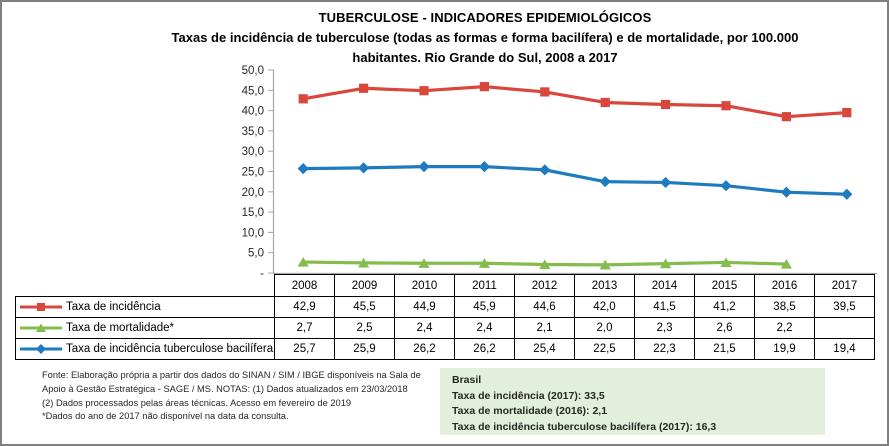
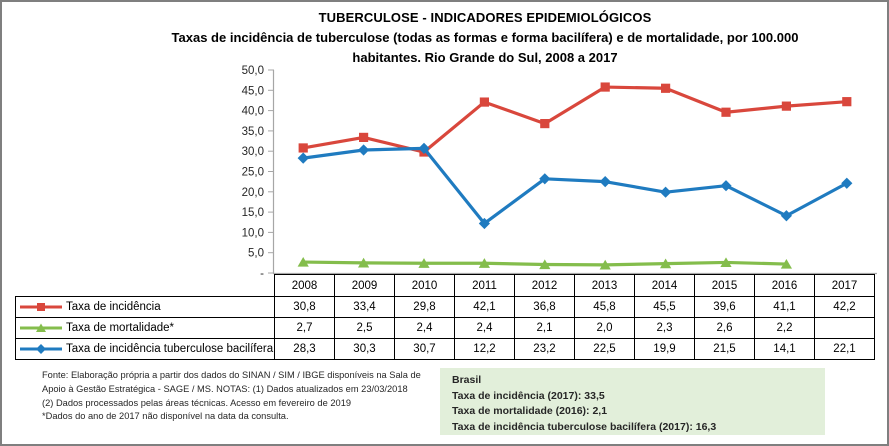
Taxa de incidência/2008: 42,9 -> 30,8
Taxa de incidência tuberculose bacilífera/2008: 25,7 -> 28,3
Taxa de incidência/2009: 45,5 -> 33,4
Taxa de incidência tuberculose bacilífera/2009: 25,9 -> 30,3
Taxa de incidência/2010: 44,9 -> 29,8
Taxa de incidência tuberculose bacilífera/2010: 26,2 -> 30,7
Taxa de incidência/2011: 45,9 -> 42,1
Taxa de incidência tuberculose bacilífera/2011: 26,2 -> 12,2
Taxa de incidência/2012: 44,6 -> 36,8
Taxa de incidência tuberculose bacilífera/2012: 25,4 -> 23,2
Taxa de incidência/2013: 42,0 -> 45,8
Taxa de incidência/2014: 41,5 -> 45,5
Taxa de incidência tuberculose bacilífera/2014: 22,3 -> 19,9
Taxa de incidência/2015: 41,2 -> 39,6
Taxa de incidência/2016: 38,5 -> 41,1
Taxa de incidência tuberculose bacilífera/2016: 19,9 -> 14,1
Taxa de incidência/2017: 39,5 -> 42,2
Taxa de incidência tuberculose bacilífera/2017: 19,4 -> 22,1
